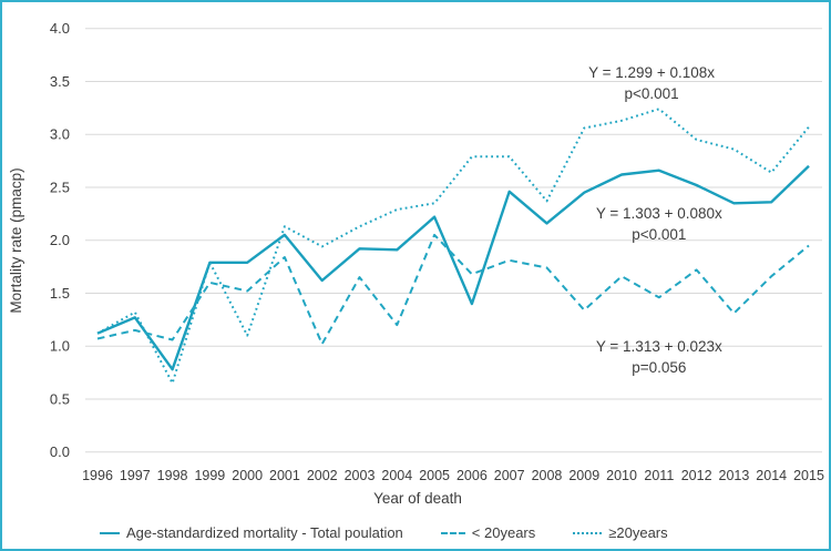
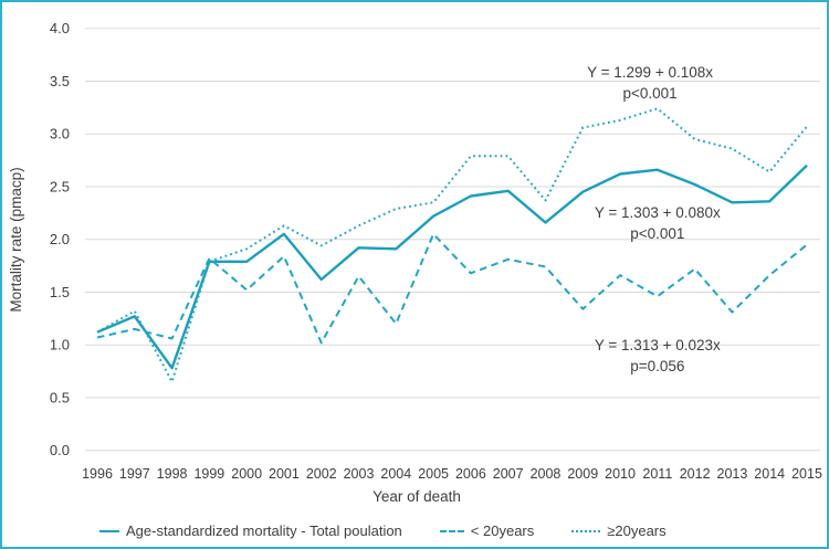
< 20years/1999: 1.6 -> 1.8
≥20years/2000: 1.1 -> 1.9
Age-standardized mortality - Total poulation/2006: 1.4 -> 2.4
